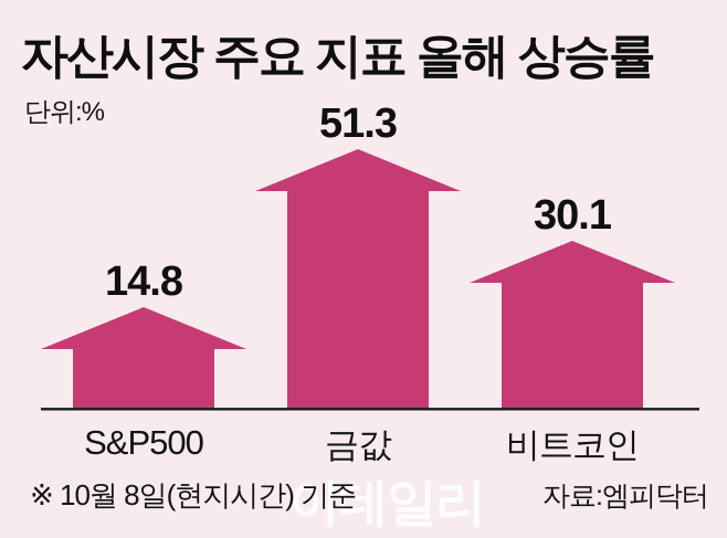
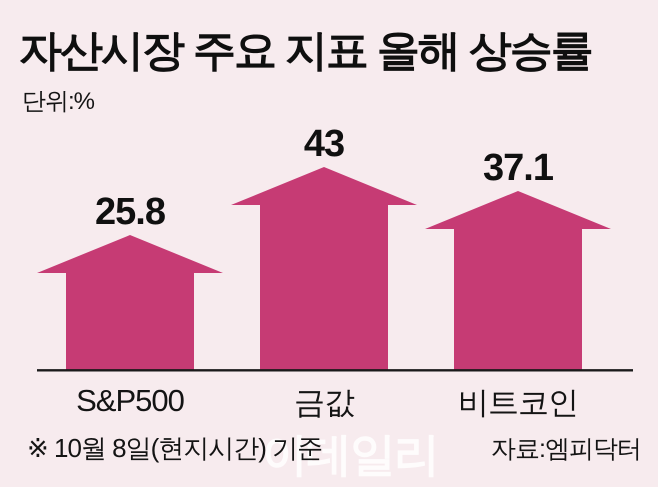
S&P500: 14.8 -> 25.8
금값: 51.3 -> 43
비트코인: 30.1 -> 37.1
